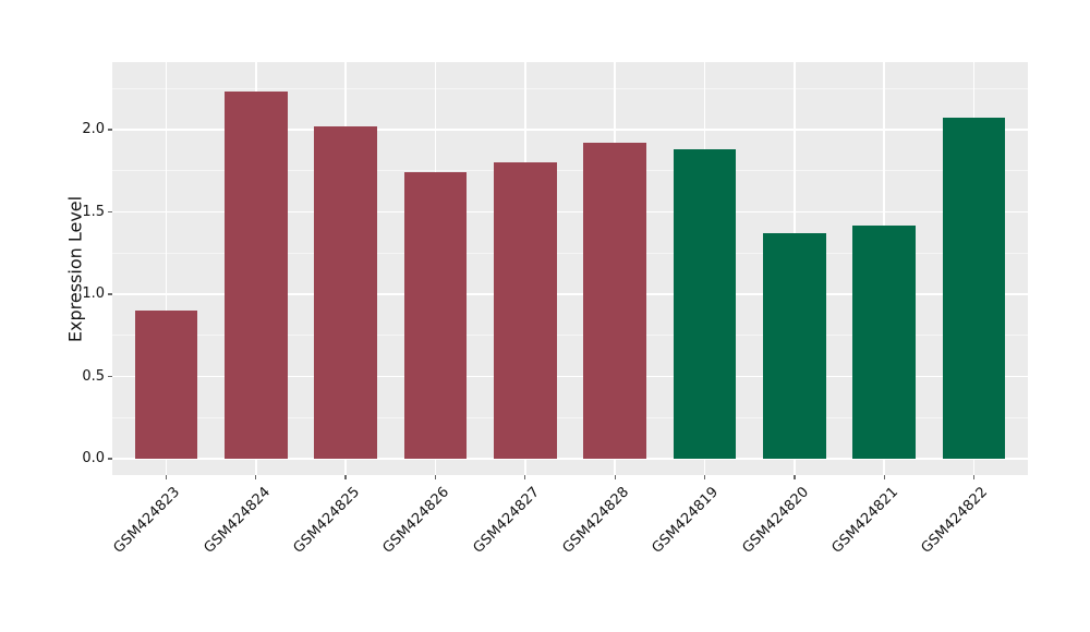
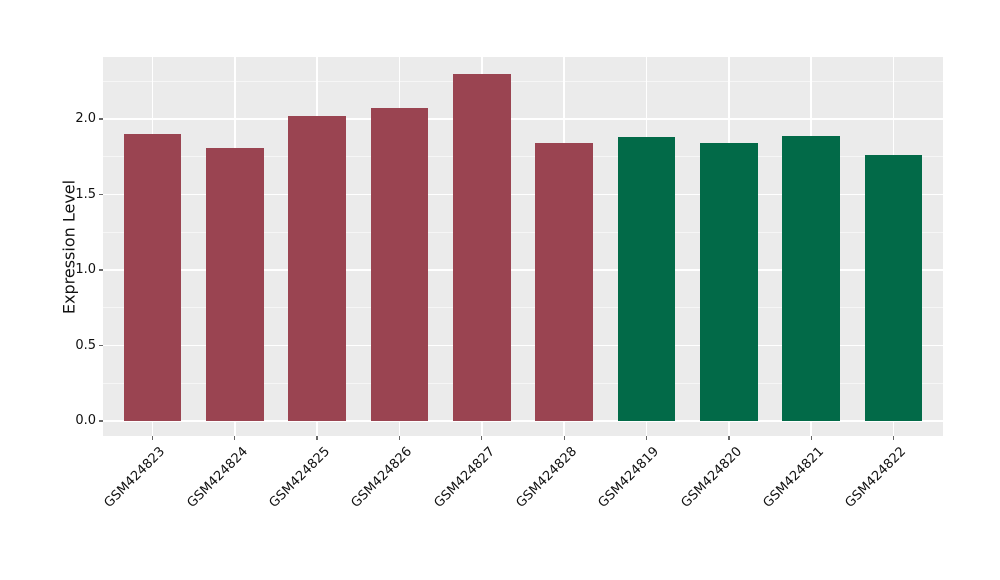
GSM424823: 0.90 -> 1.90
GSM424824: 2.23 -> 1.81
GSM424826: 1.74 -> 2.07
GSM424827: 1.80 -> 2.30
GSM424828: 1.92 -> 1.84
GSM424820: 1.37 -> 1.84
GSM424821: 1.42 -> 1.89
GSM424822: 2.07 -> 1.76
